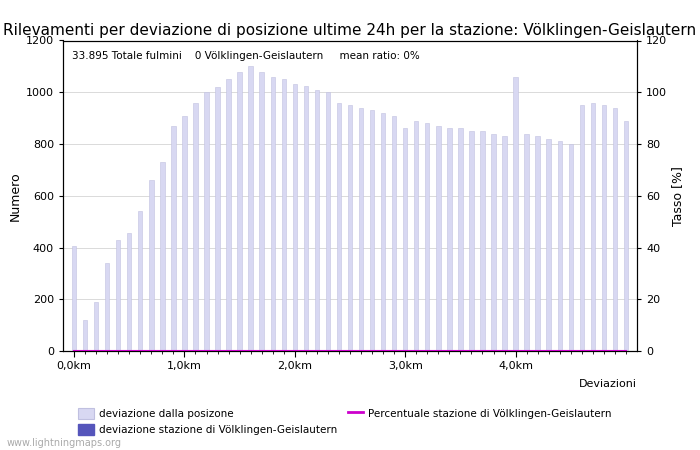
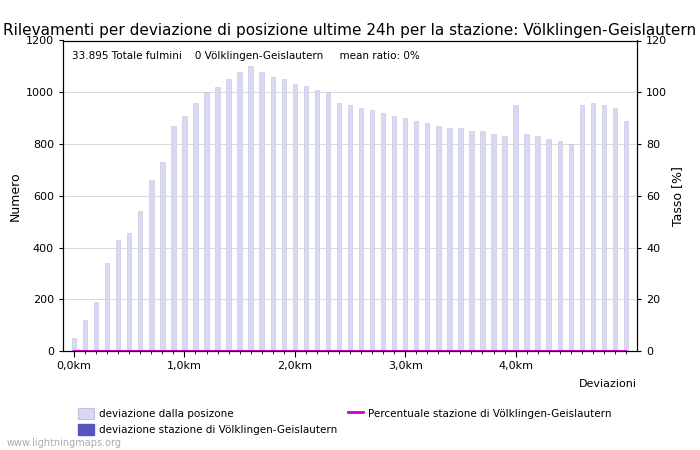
deviazione dalla posizone/0,0km: 405 -> 50
deviazione dalla posizone/3,0km: 860 -> 900
deviazione dalla posizone/4,0km: 1060 -> 950
